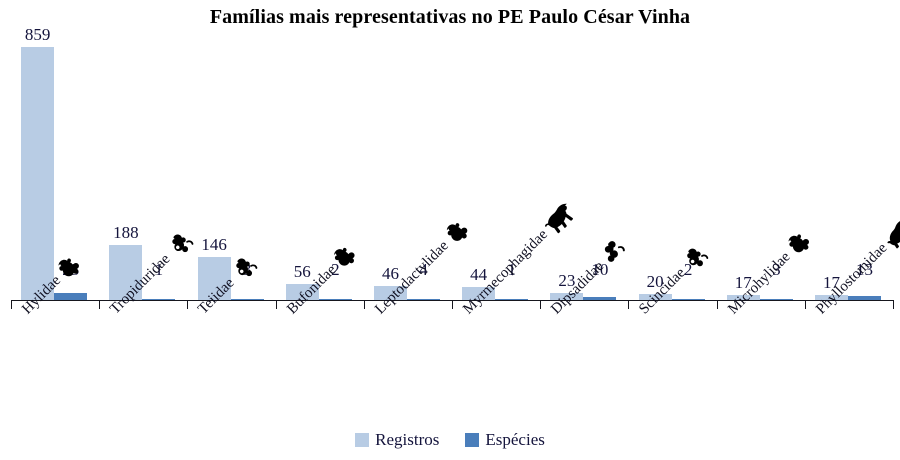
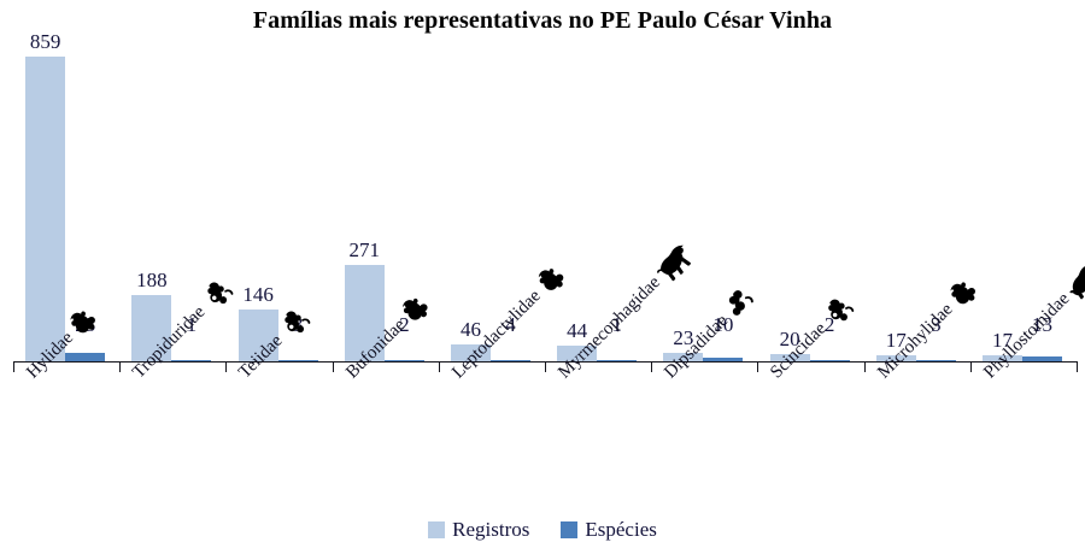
Registros/Bufonidae: 56 -> 271
